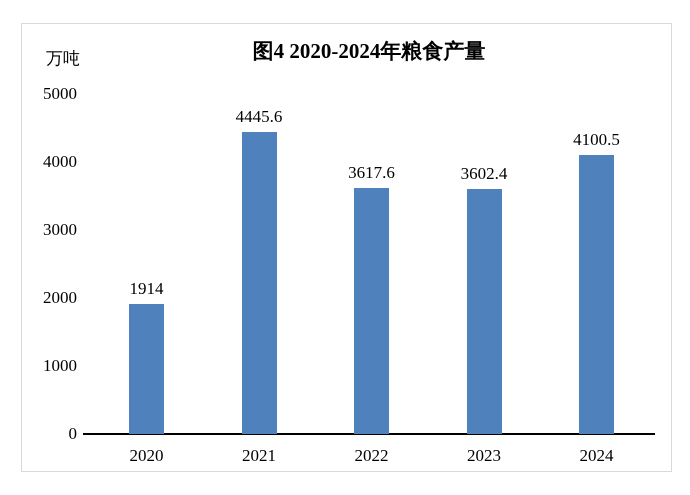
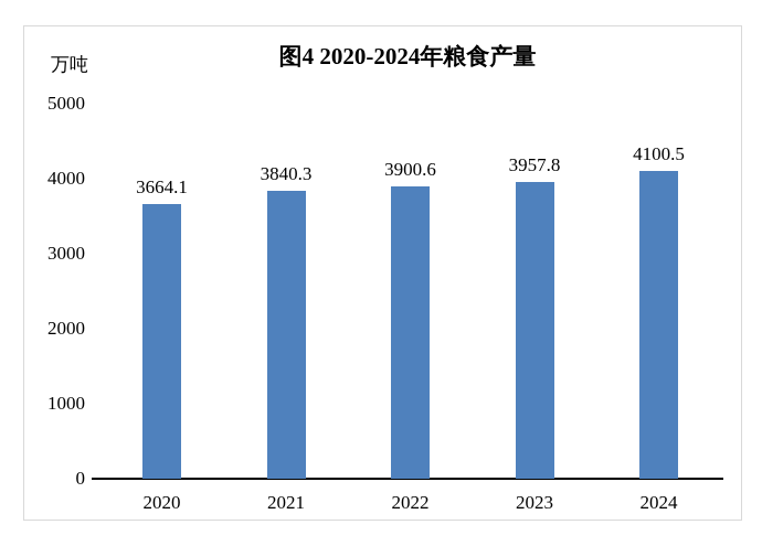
2020: 1914 -> 3664.1
2021: 4445.6 -> 3840.3
2022: 3617.6 -> 3900.6
2023: 3602.4 -> 3957.8
